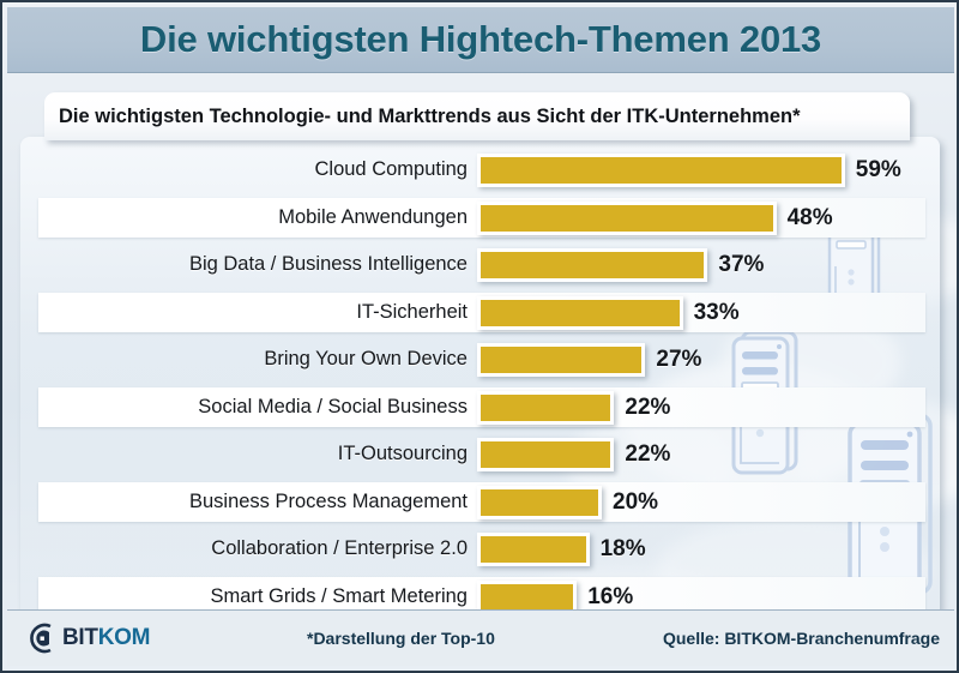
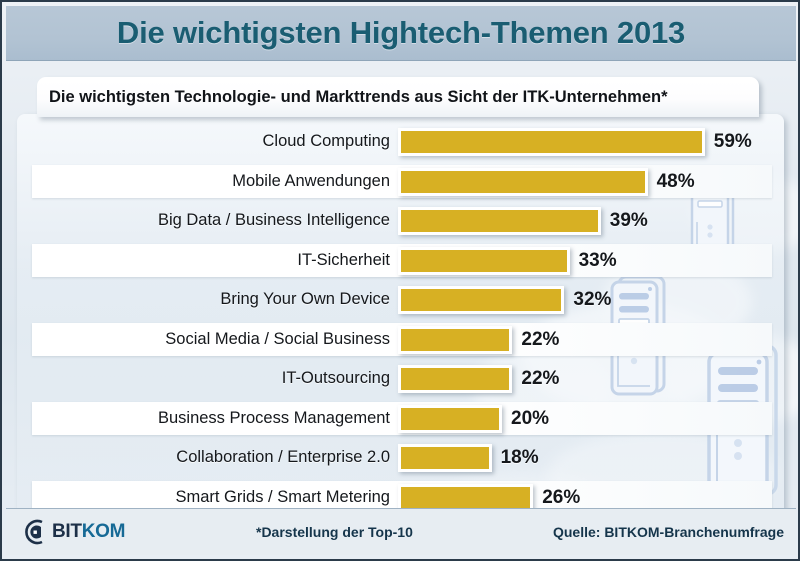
Big Data / Business Intelligence: 37% -> 39%
Bring Your Own Device: 27% -> 32%
Smart Grids / Smart Metering: 16% -> 26%
